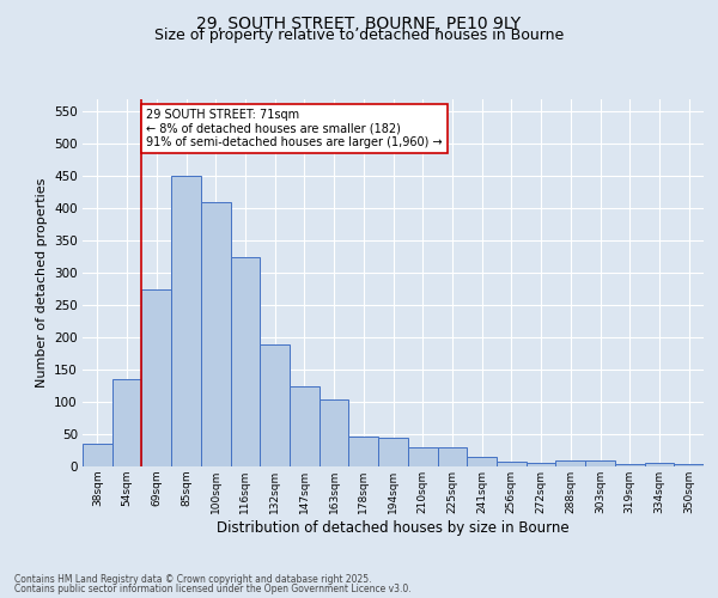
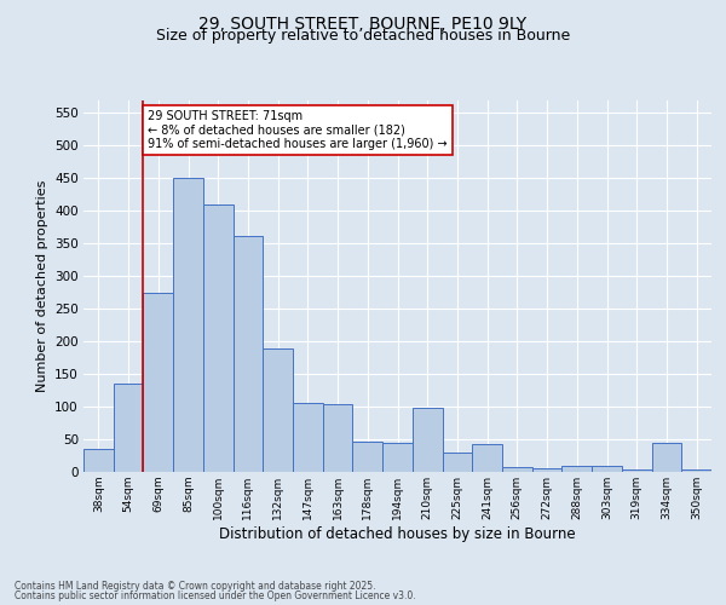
116sqm: 325 -> 362
147sqm: 125 -> 106
210sqm: 30 -> 98
241sqm: 15 -> 42
334sqm: 5 -> 44
